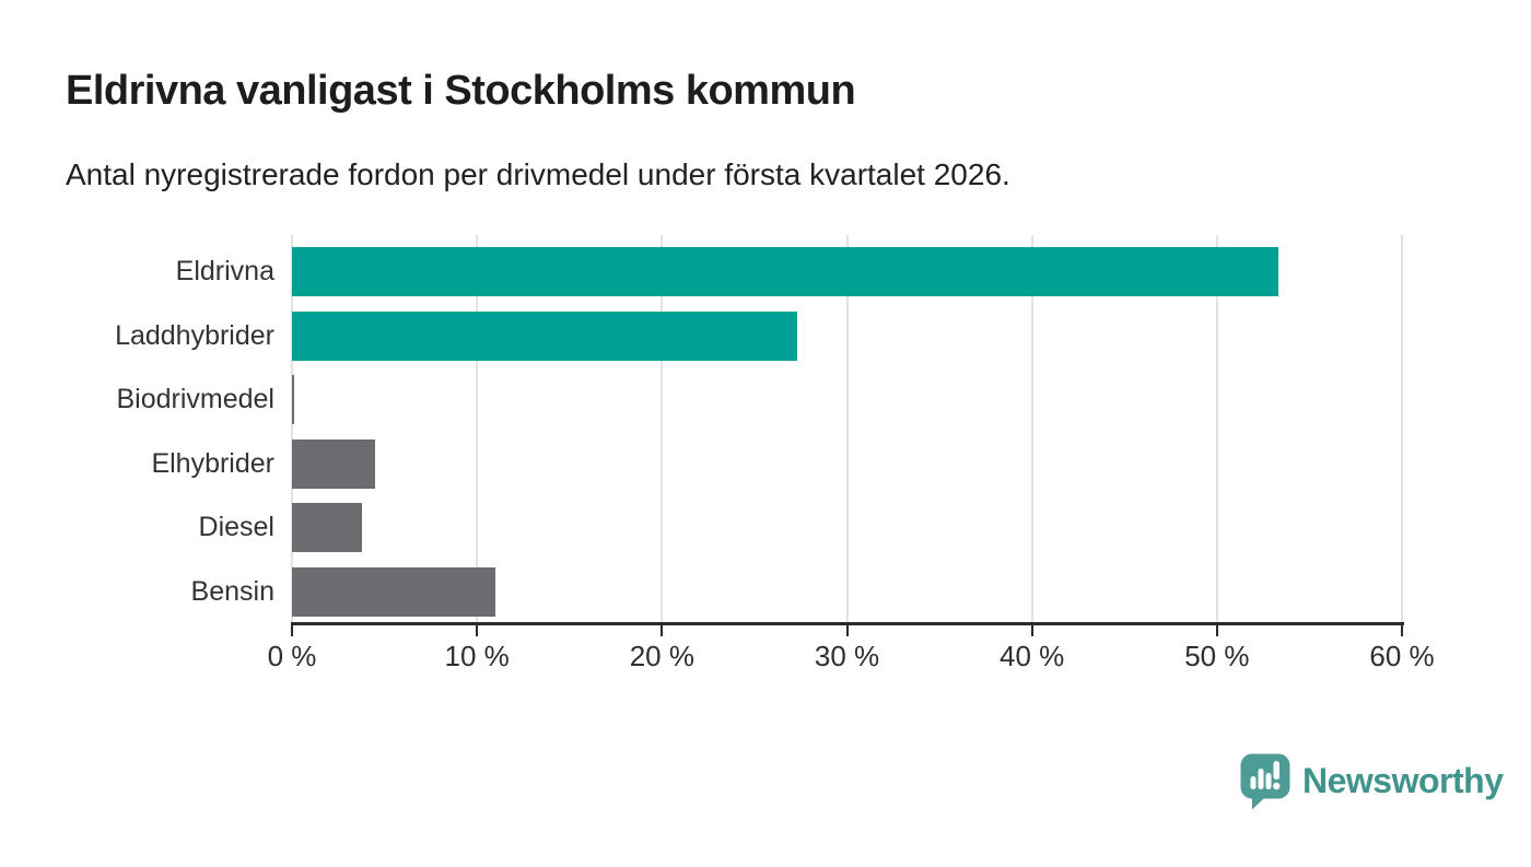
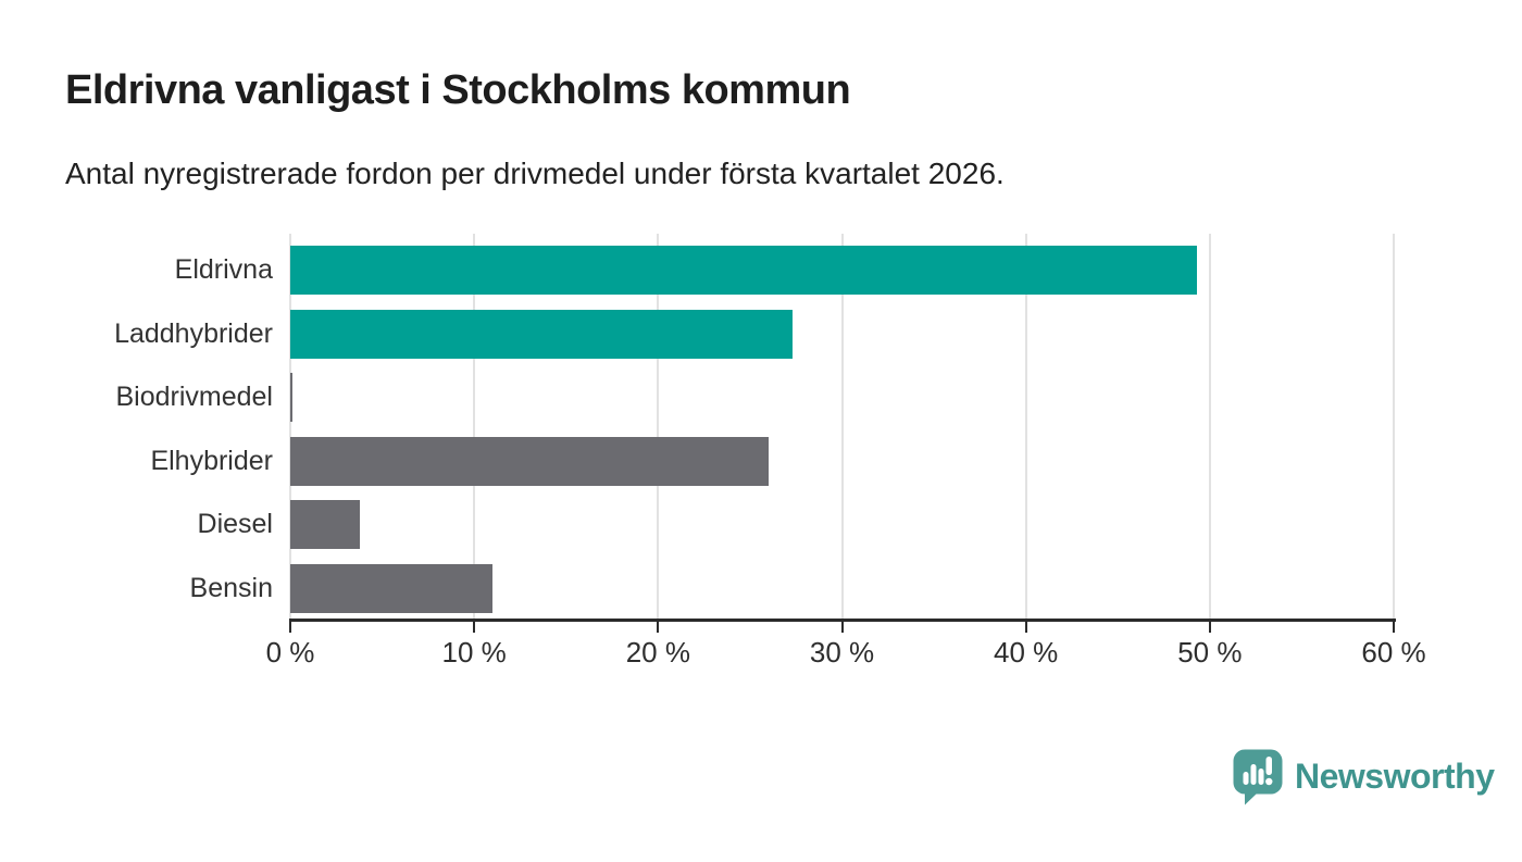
Eldrivna: 53.3% -> 49.3%
Elhybrider: 4.5% -> 26.0%
